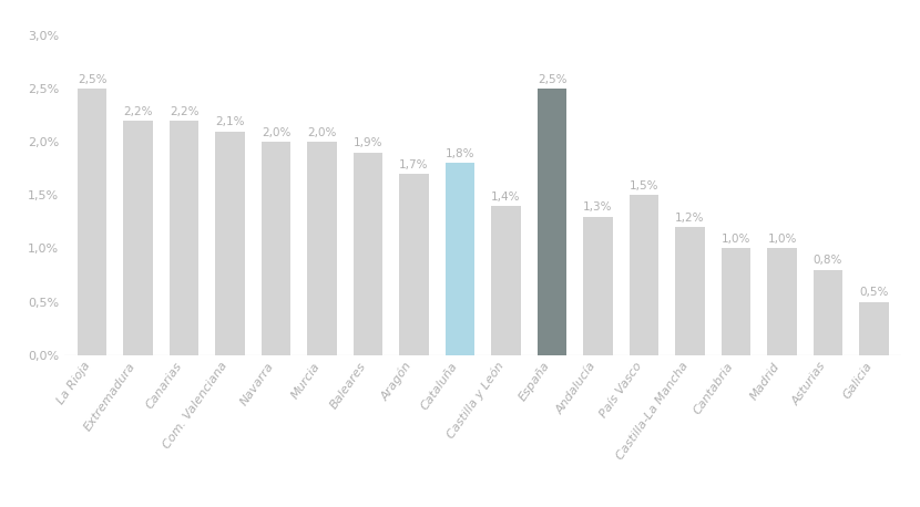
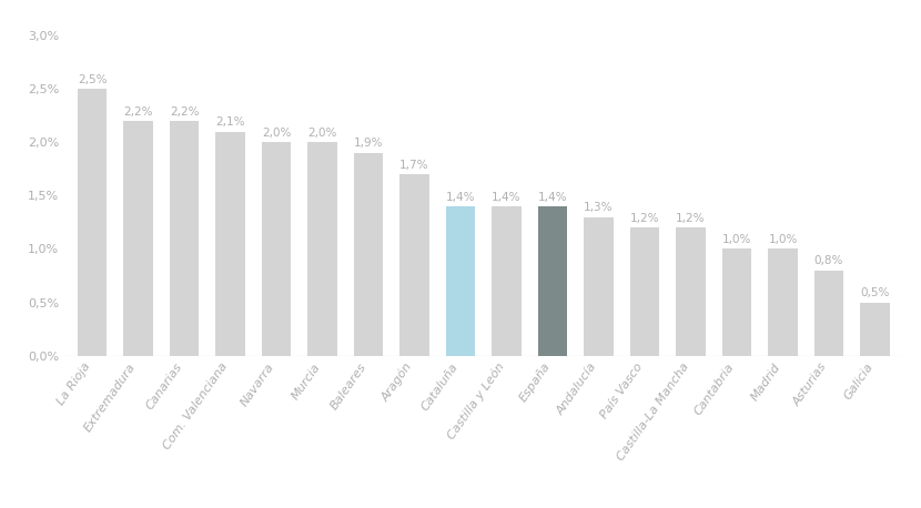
Cataluña: 1,8% -> 1,4%
España: 2,5% -> 1,4%
País Vasco: 1,5% -> 1,2%
